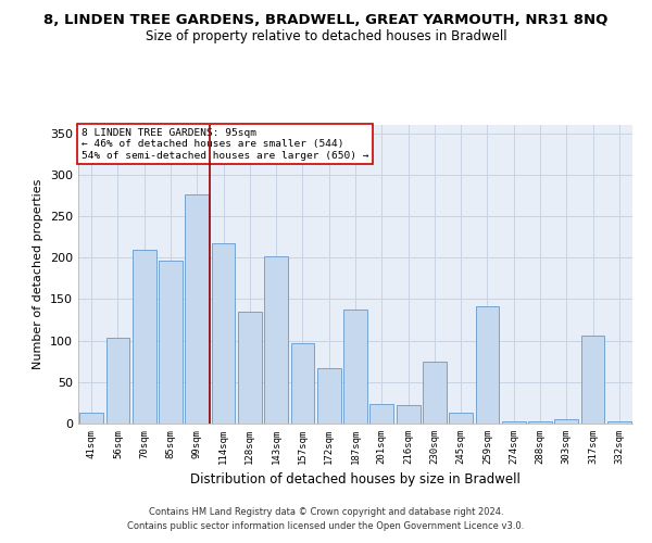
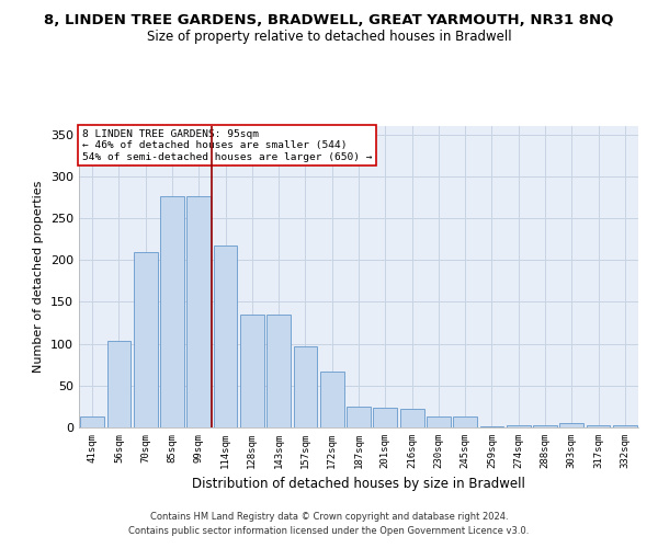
85sqm: 196 -> 276
143sqm: 202 -> 135
187sqm: 138 -> 25
230sqm: 74 -> 13
259sqm: 142 -> 1
317sqm: 106 -> 3
